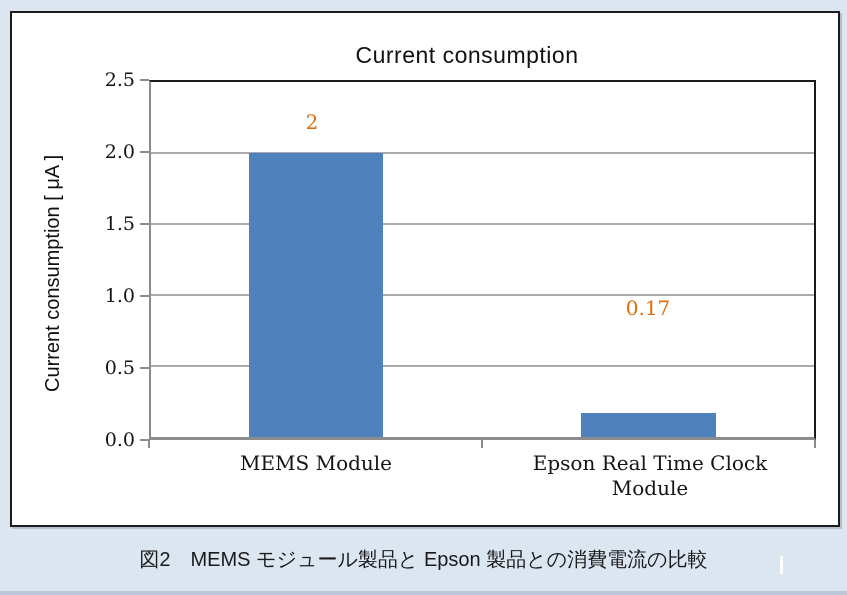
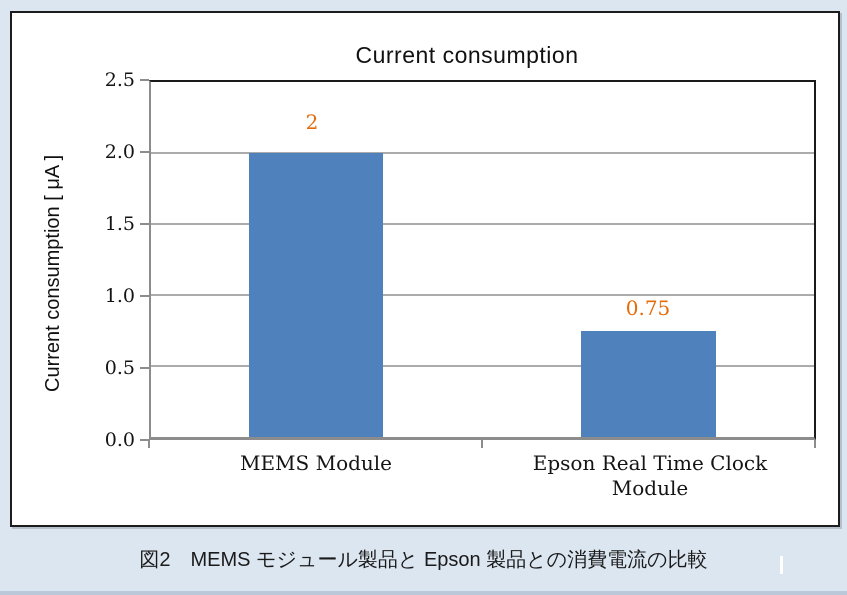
Epson Real Time Clock Module: 0.17 -> 0.75
